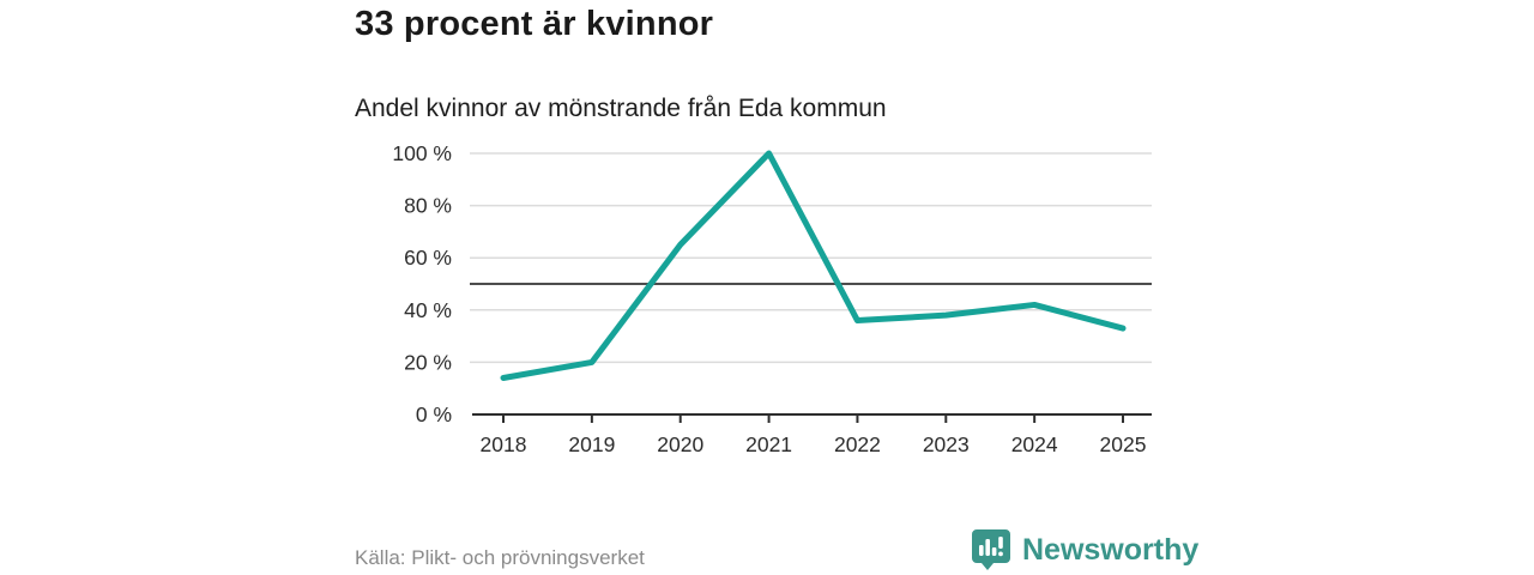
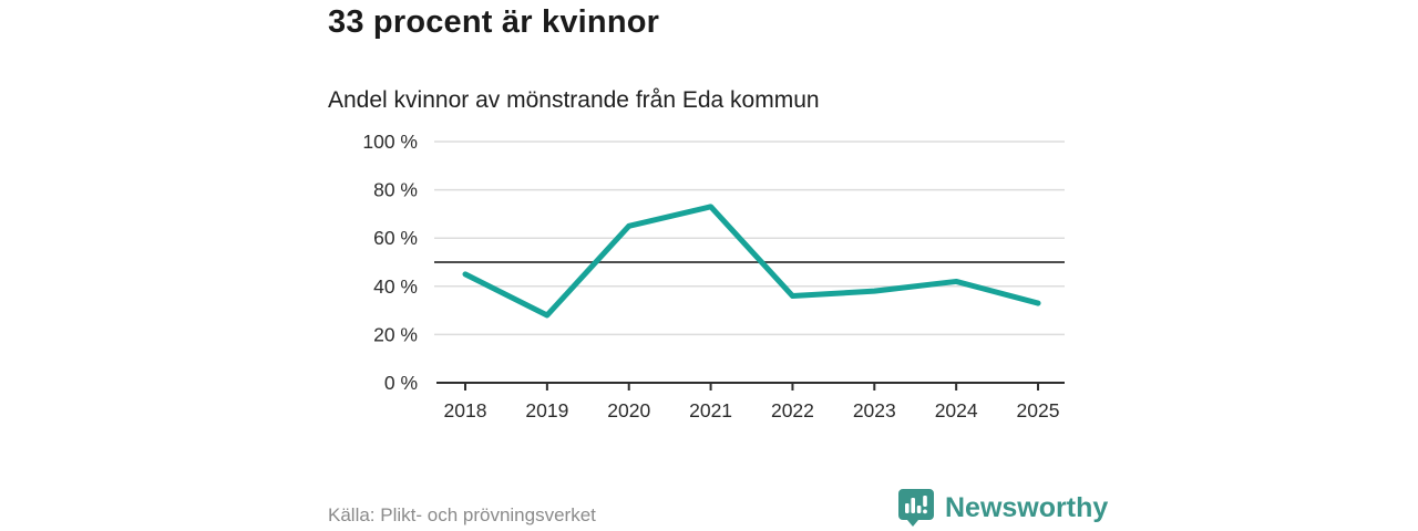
2018: 14% -> 45%
2019: 20% -> 28%
2021: 100% -> 73%
